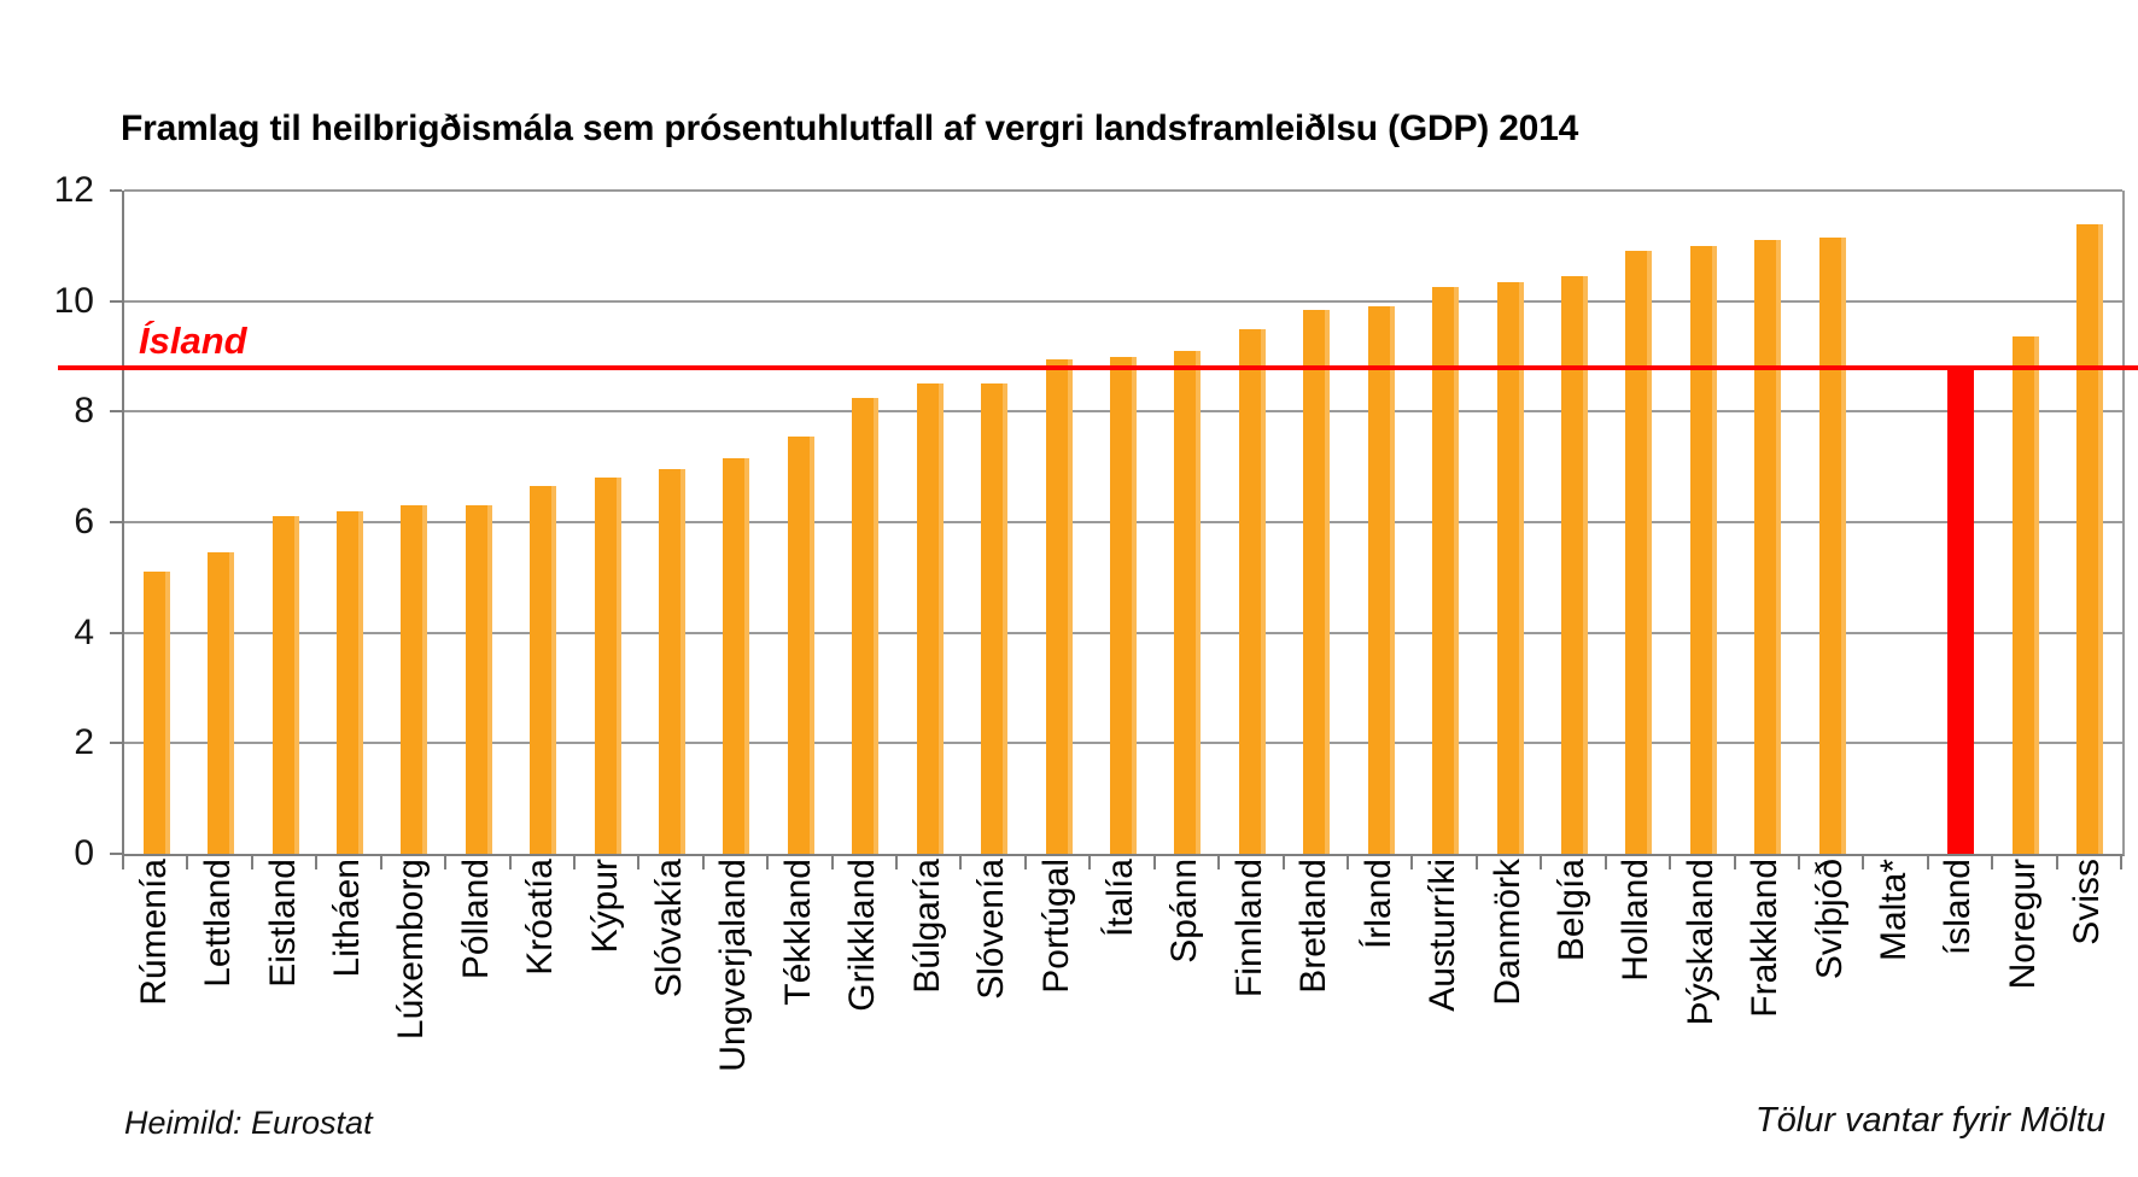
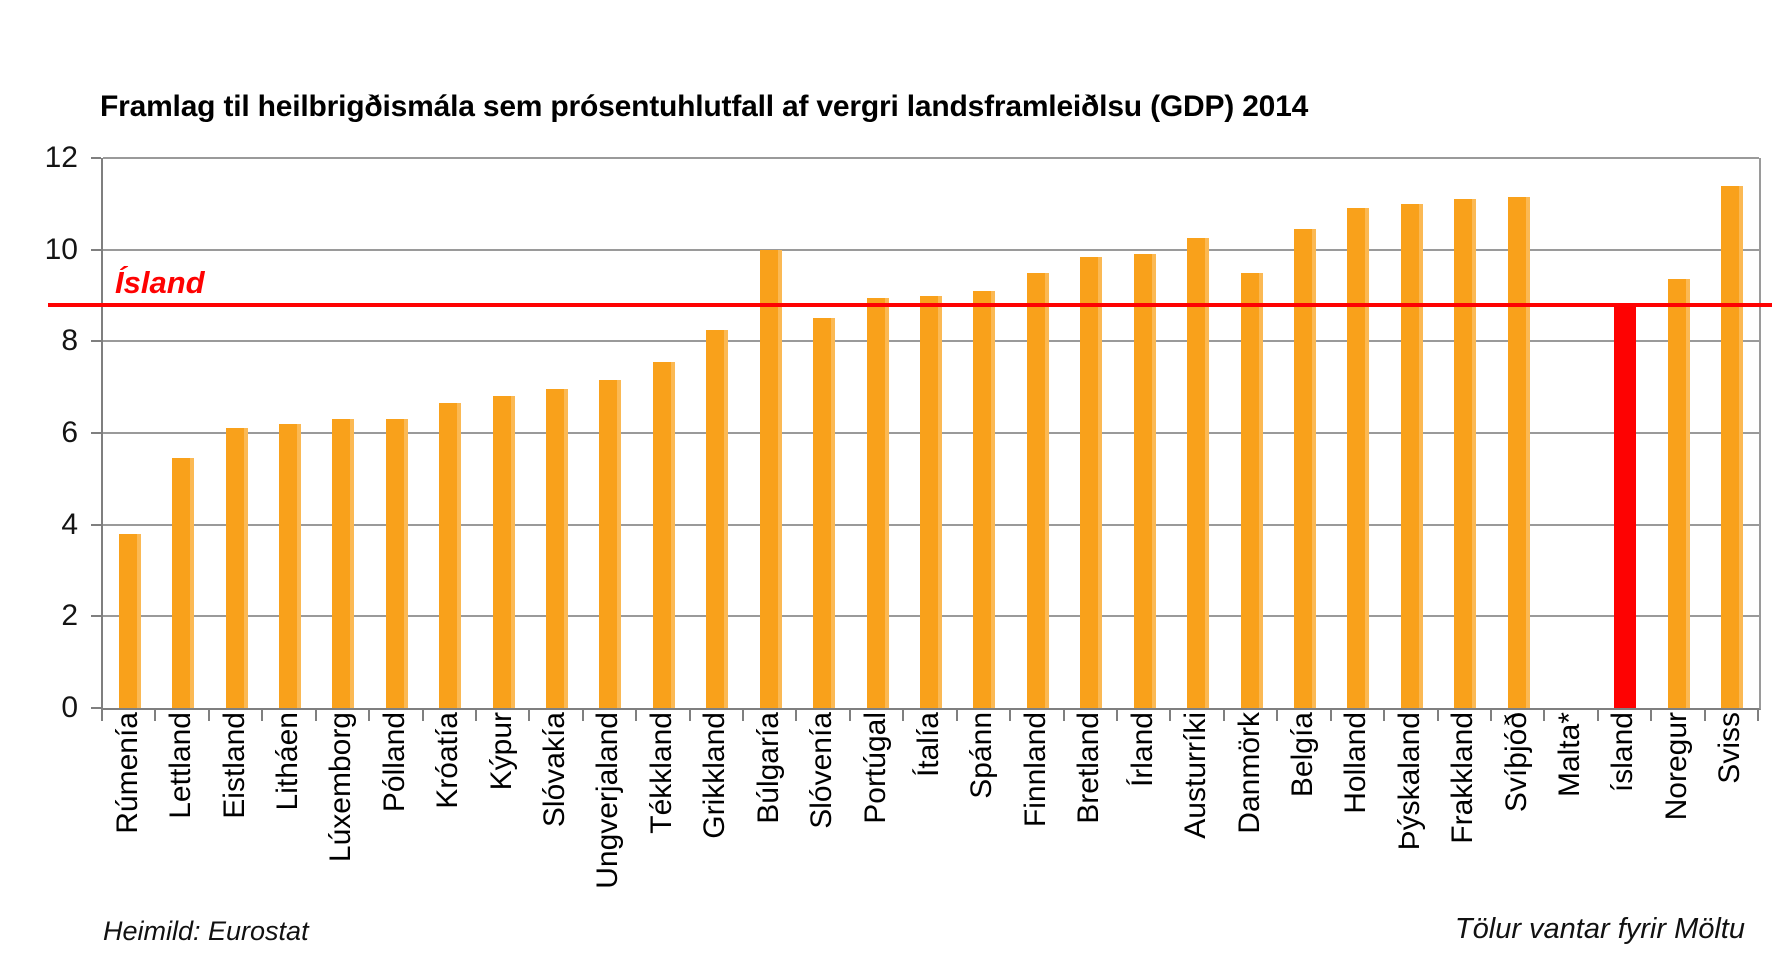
Rúmenía: 5.1 -> 3.8
Búlgaría: 8.5 -> 10.0
Danmörk: 10.3 -> 9.5
